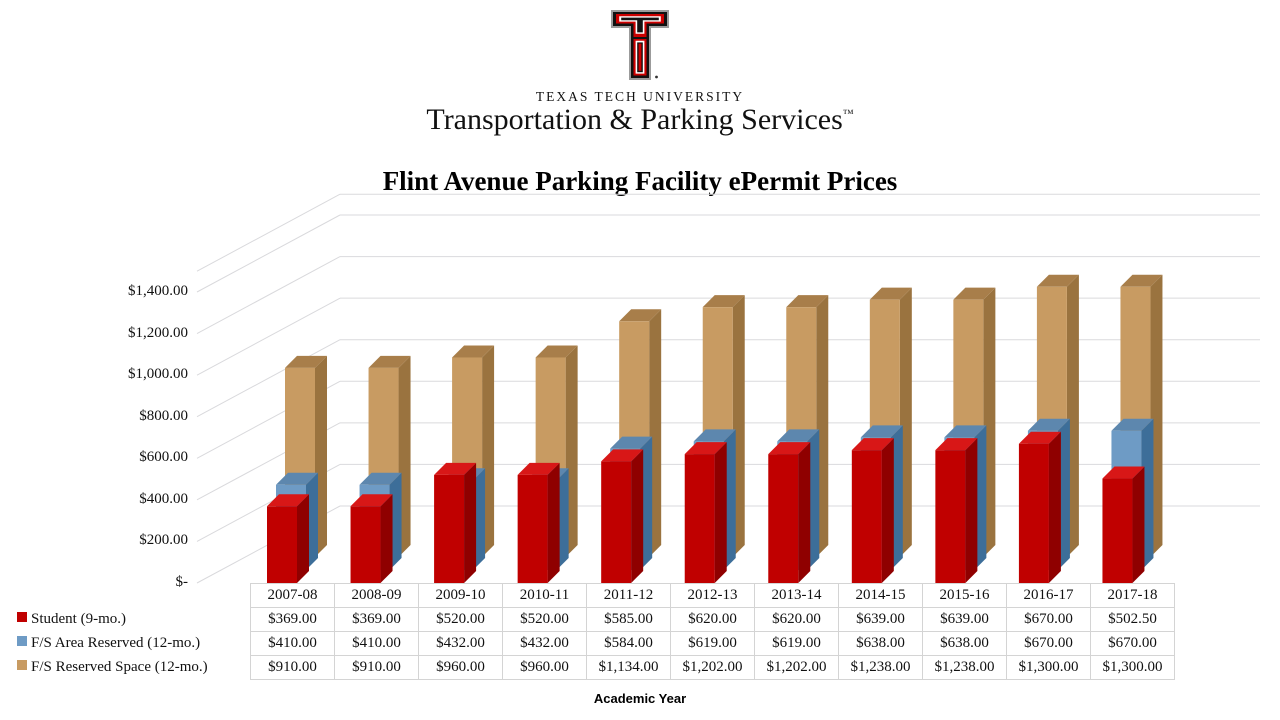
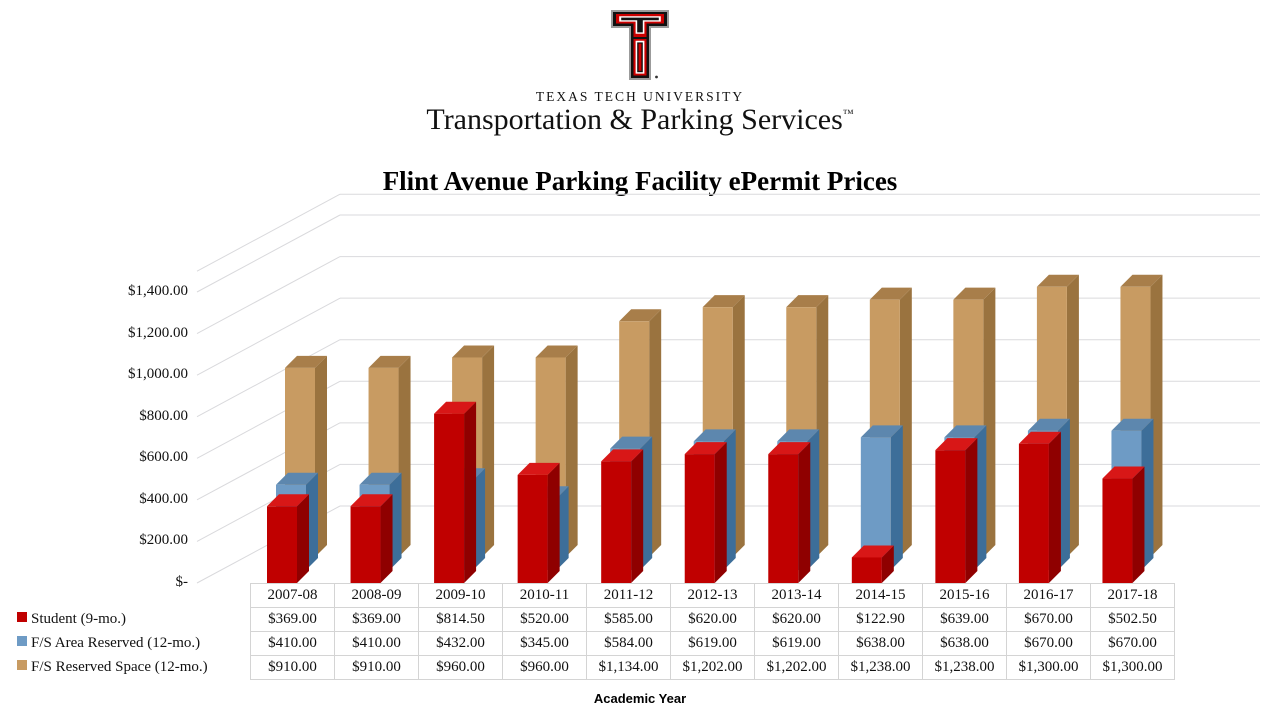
Student (9-mo.)/2009-10: $520.00 -> $814.50
F/S Area Reserved (12-mo.)/2010-11: $432.00 -> $345.00
Student (9-mo.)/2014-15: $639.00 -> $122.90
